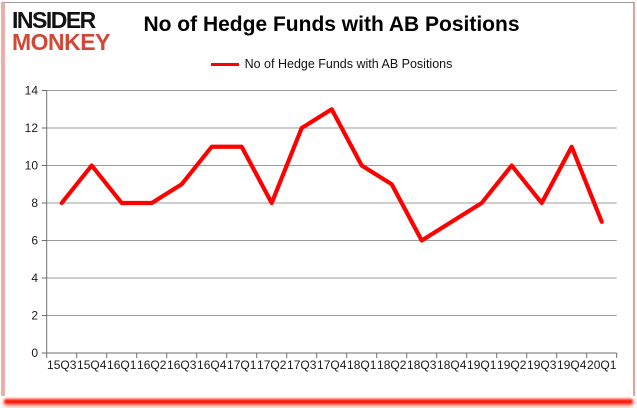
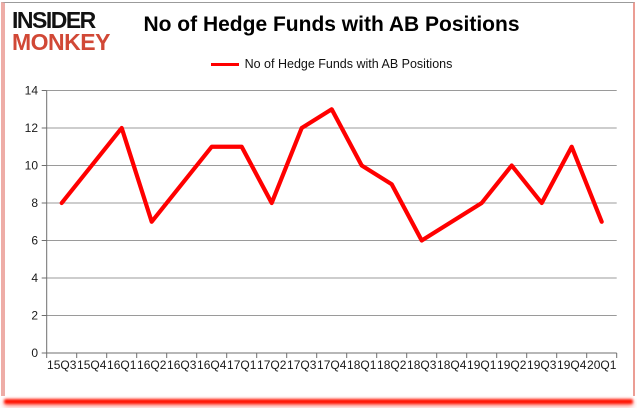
16Q1: 8 -> 12
16Q2: 8 -> 7
